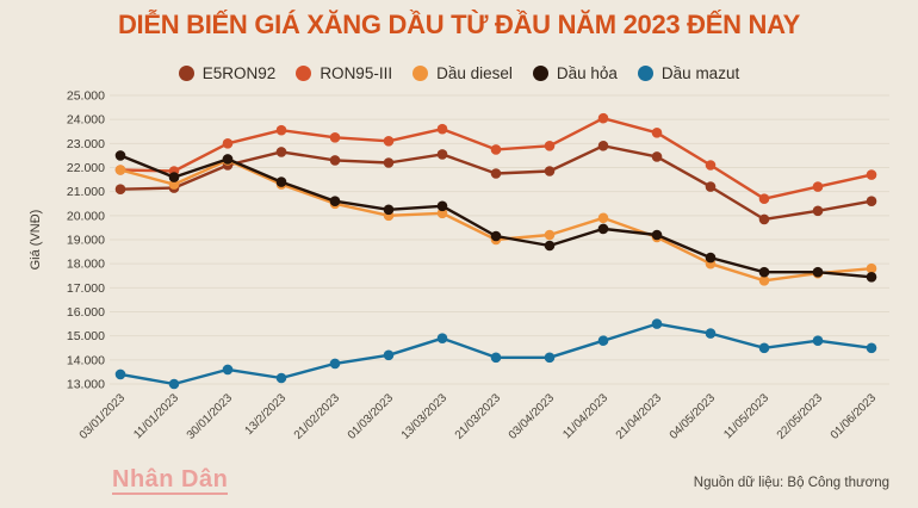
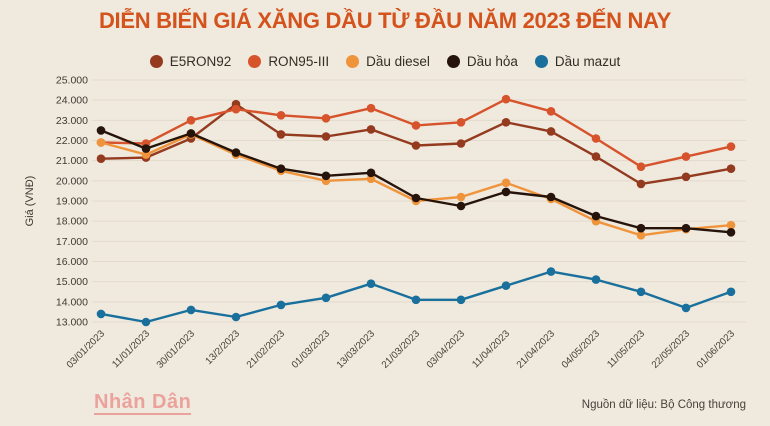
E5RON92/13/2/2023: 22600 -> 23800
Dầu mazut/22/05/2023: 14800 -> 13700
